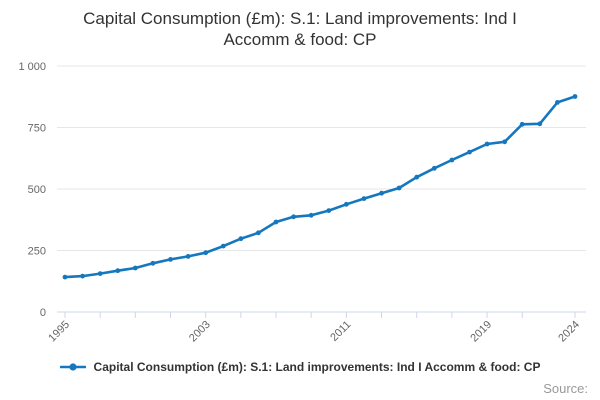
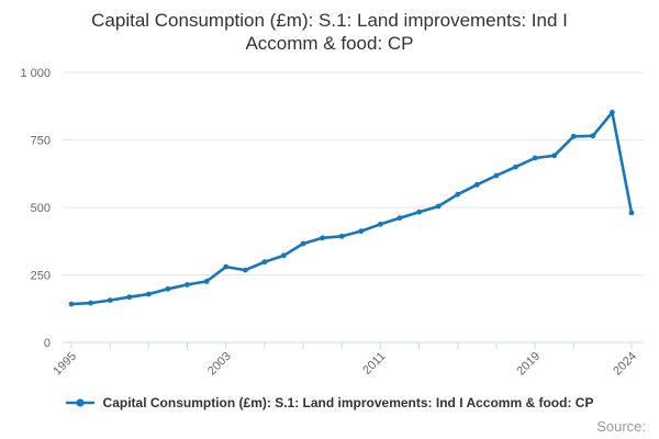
2003: 240 -> 280
2024: 880 -> 480
